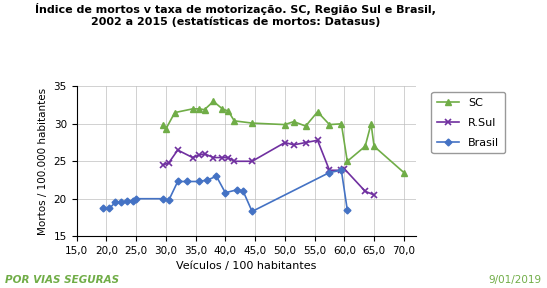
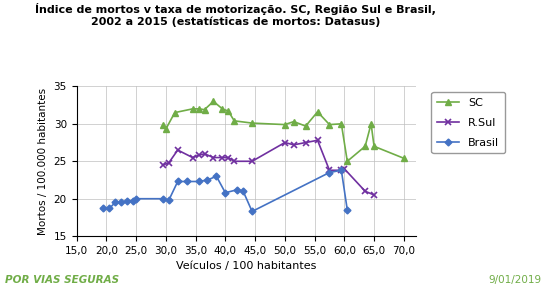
SC/70,0: 23.5 -> 25.4
